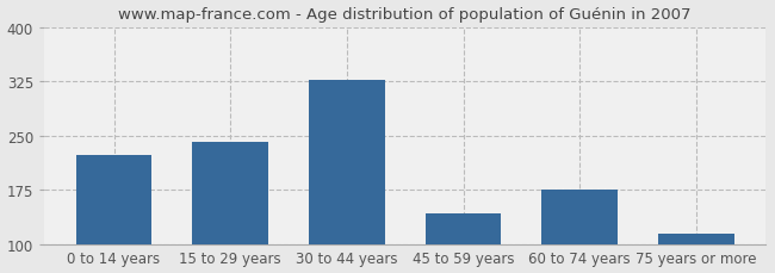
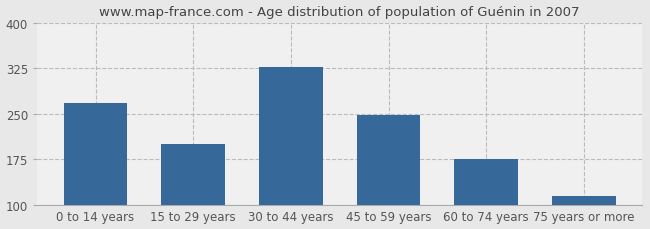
0 to 14 years: 224 -> 268
15 to 29 years: 242 -> 200
45 to 59 years: 142 -> 248
